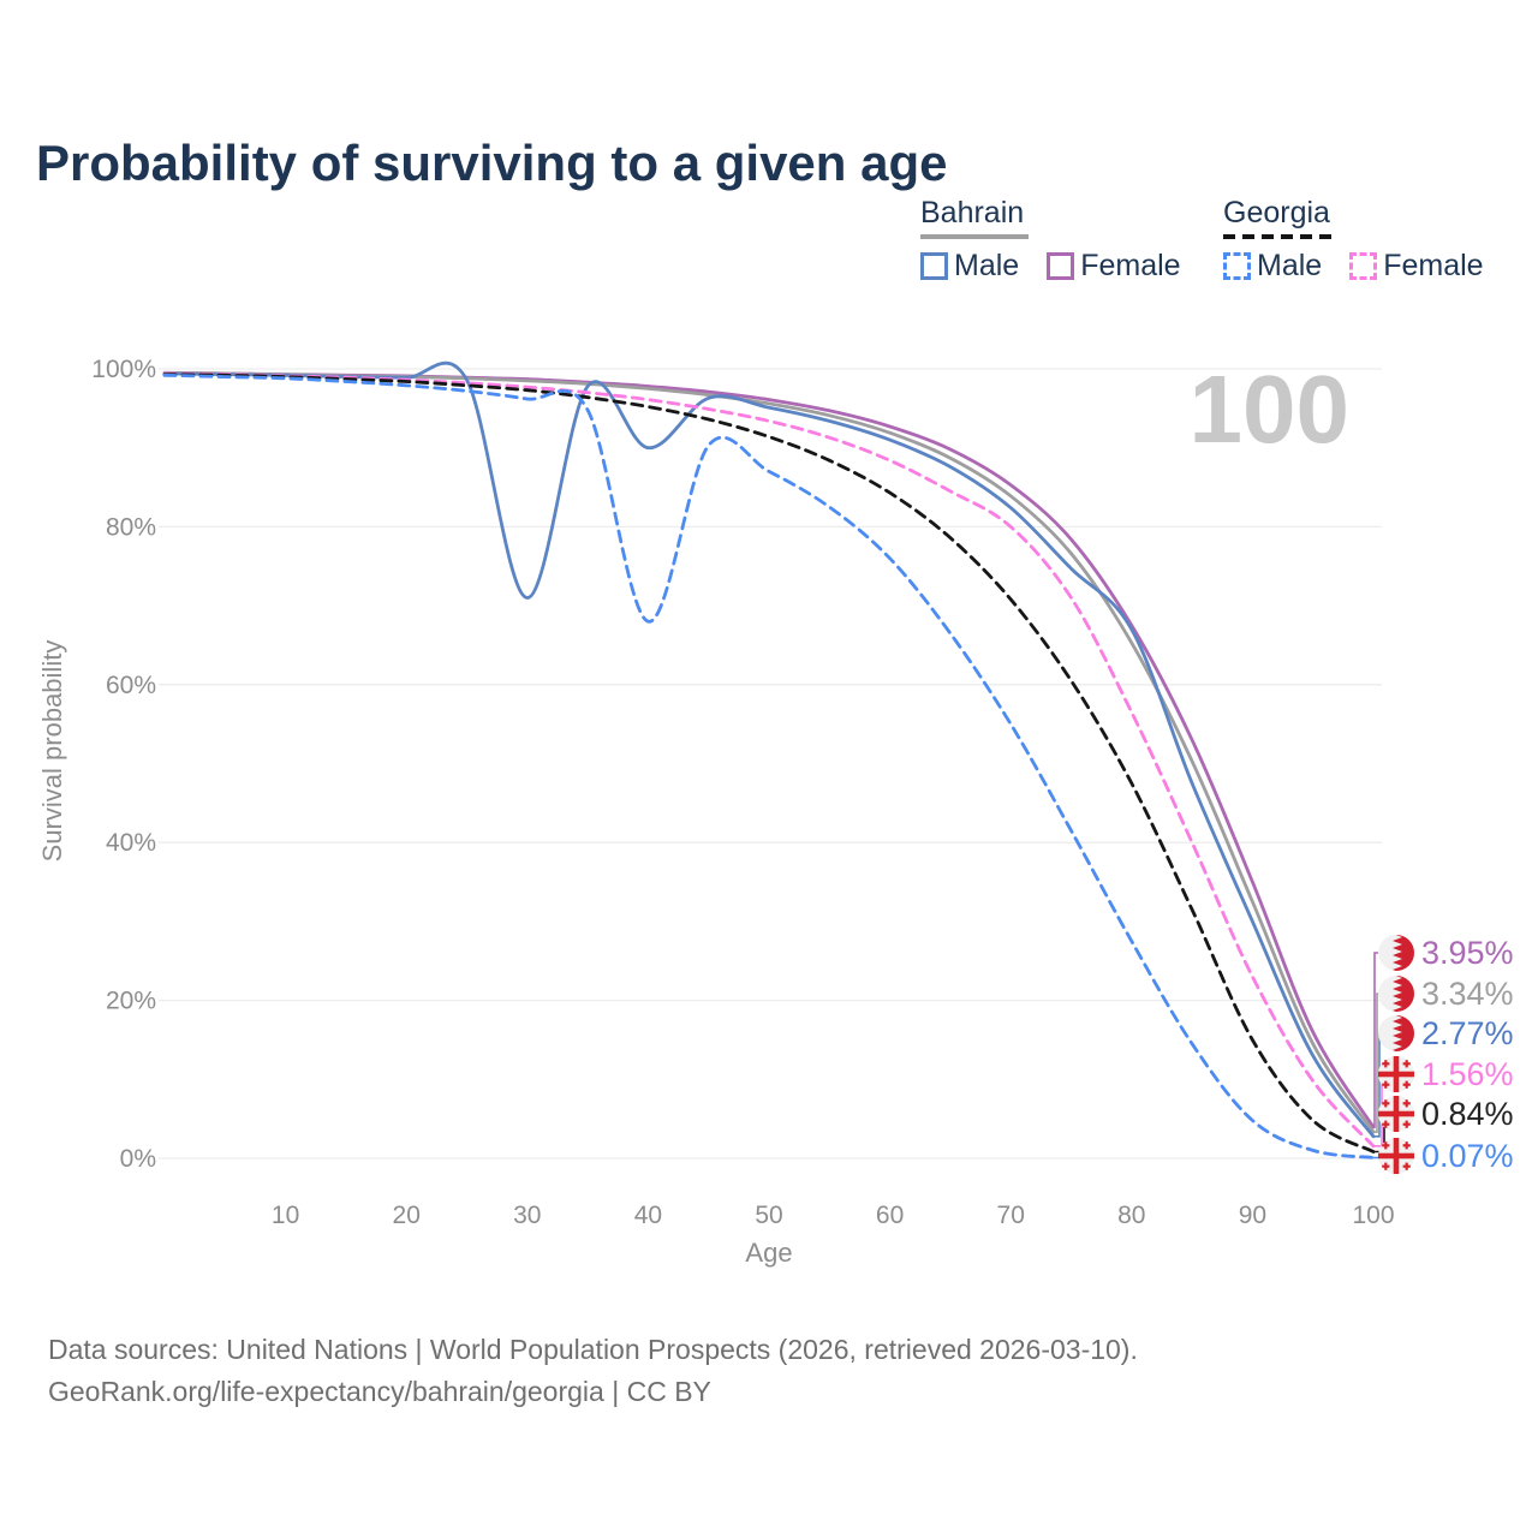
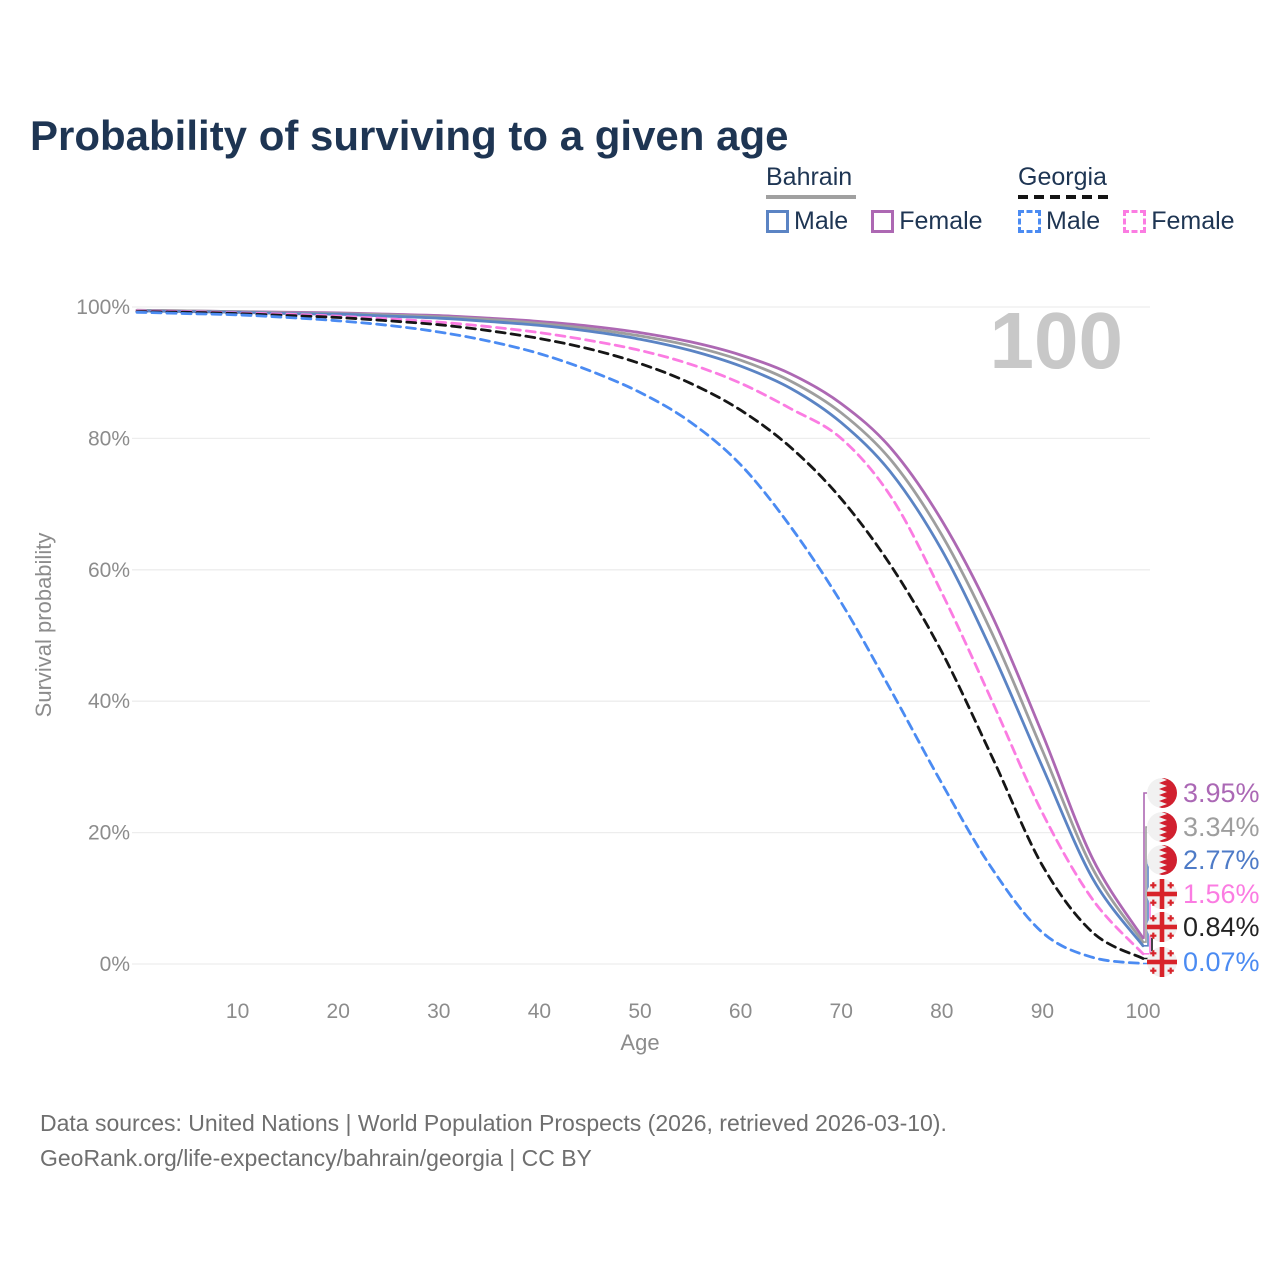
Bahrain Male/30: 71% -> 98%
Bahrain Male/40: 90% -> 97%
Georgia Male/40: 68% -> 93%
Bahrain Male/80: 67% -> 63%
